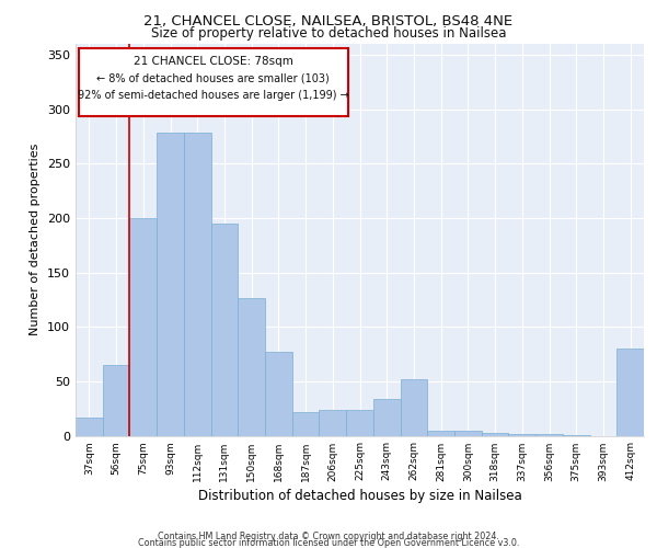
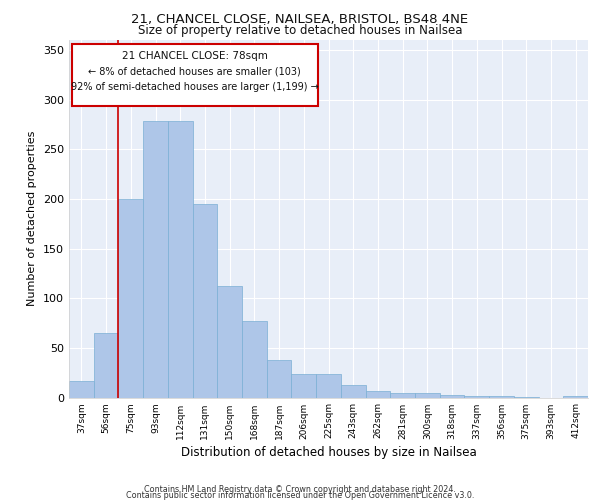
150sqm: 126 -> 112
187sqm: 22 -> 38
243sqm: 34 -> 13
262sqm: 52 -> 7
412sqm: 80 -> 2
